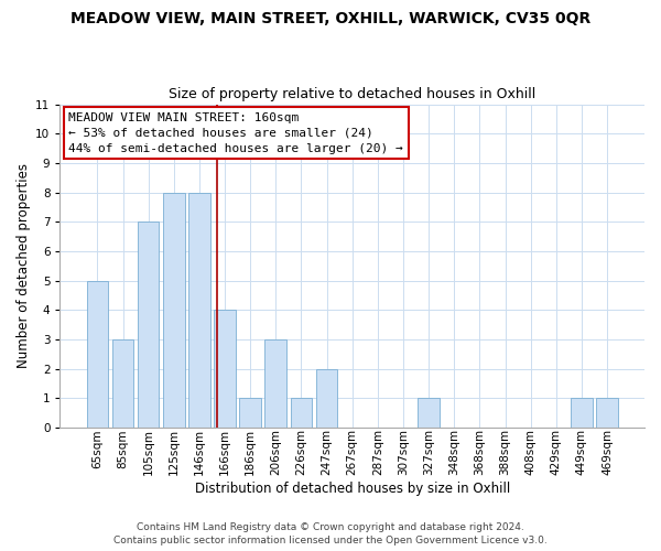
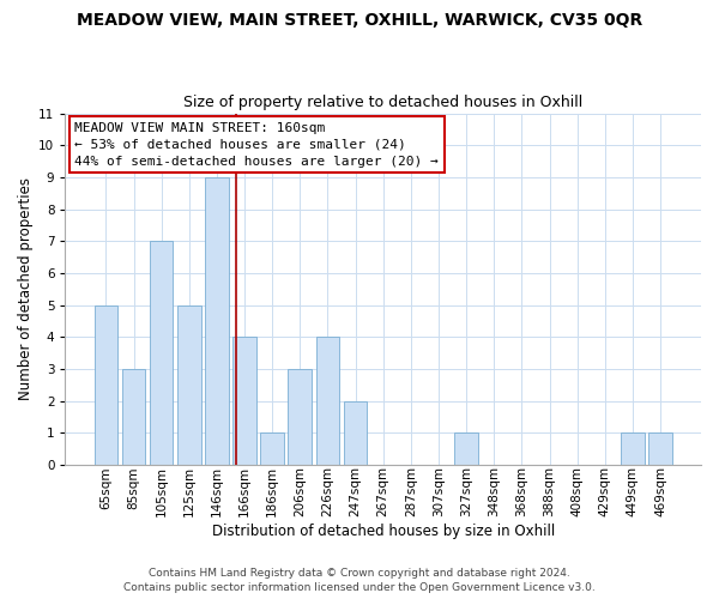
125sqm: 8 -> 5
146sqm: 8 -> 9
226sqm: 1 -> 4
